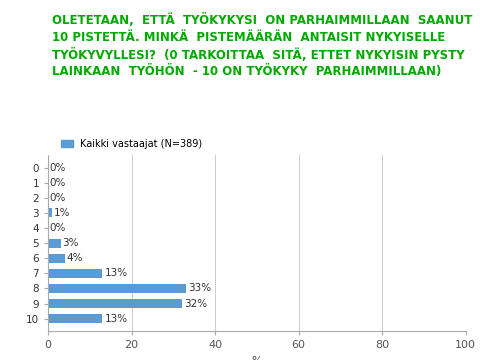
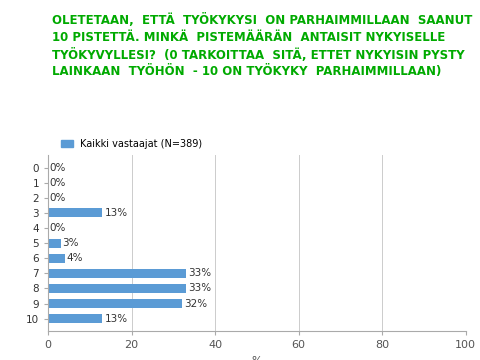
3: 1% -> 13%
7: 13% -> 33%
